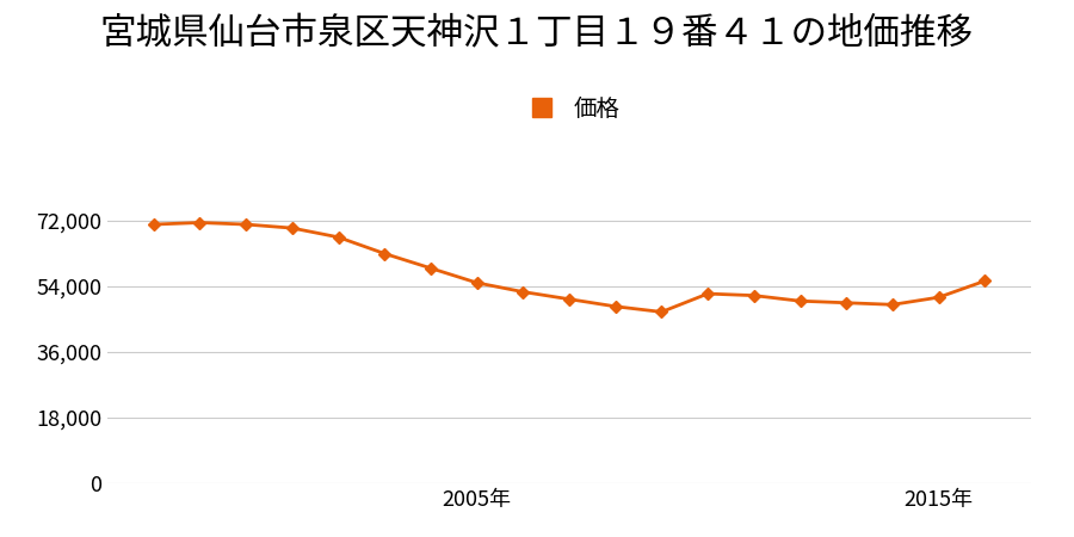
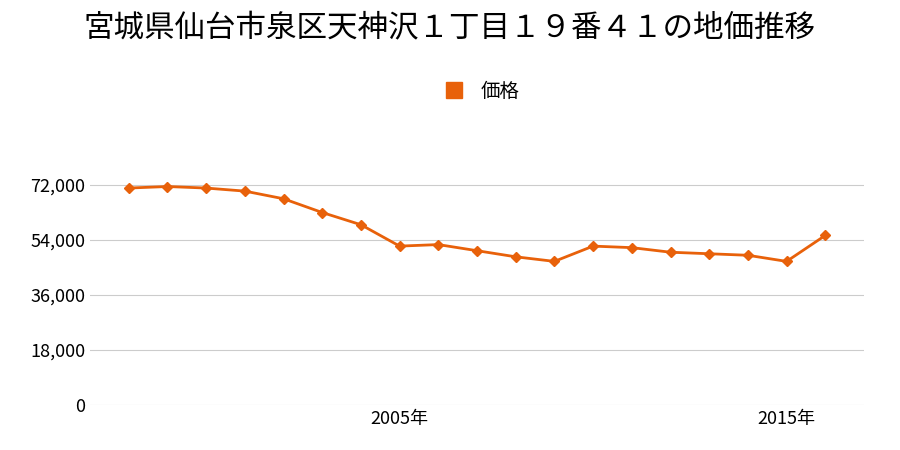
2005年: 55,000 -> 52,000
2015年: 51,000 -> 47,000
